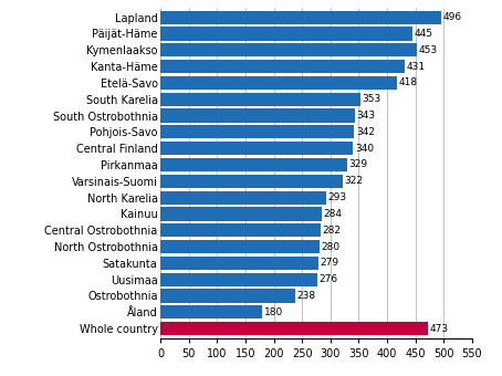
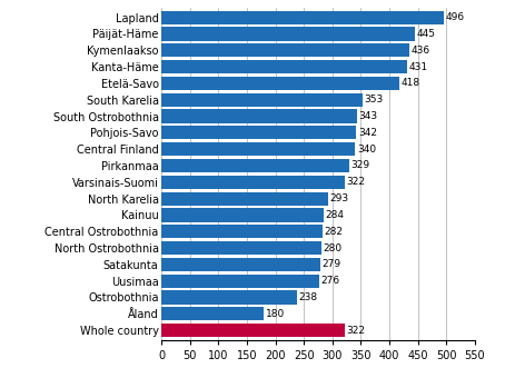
Kymenlaakso: 453 -> 436
Whole country: 473 -> 322
